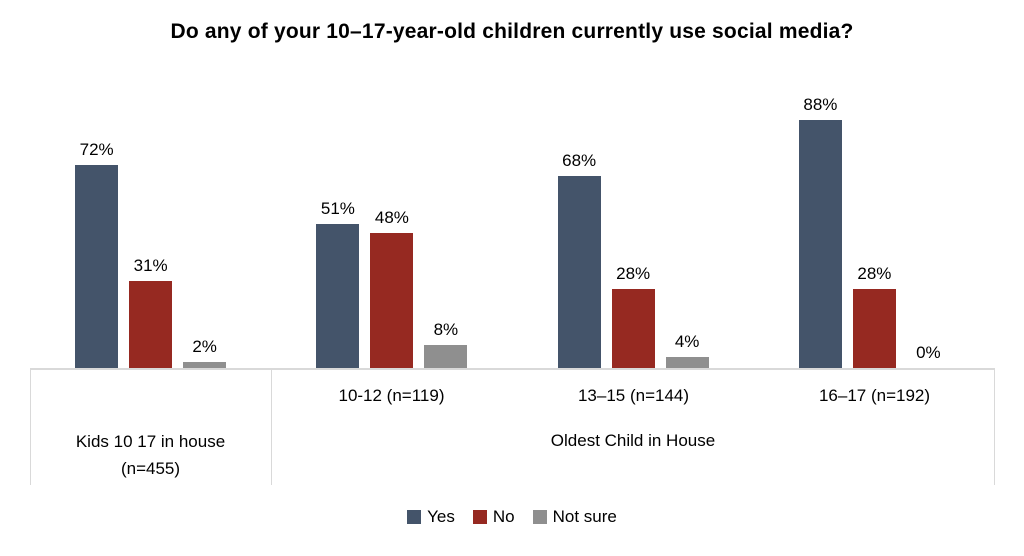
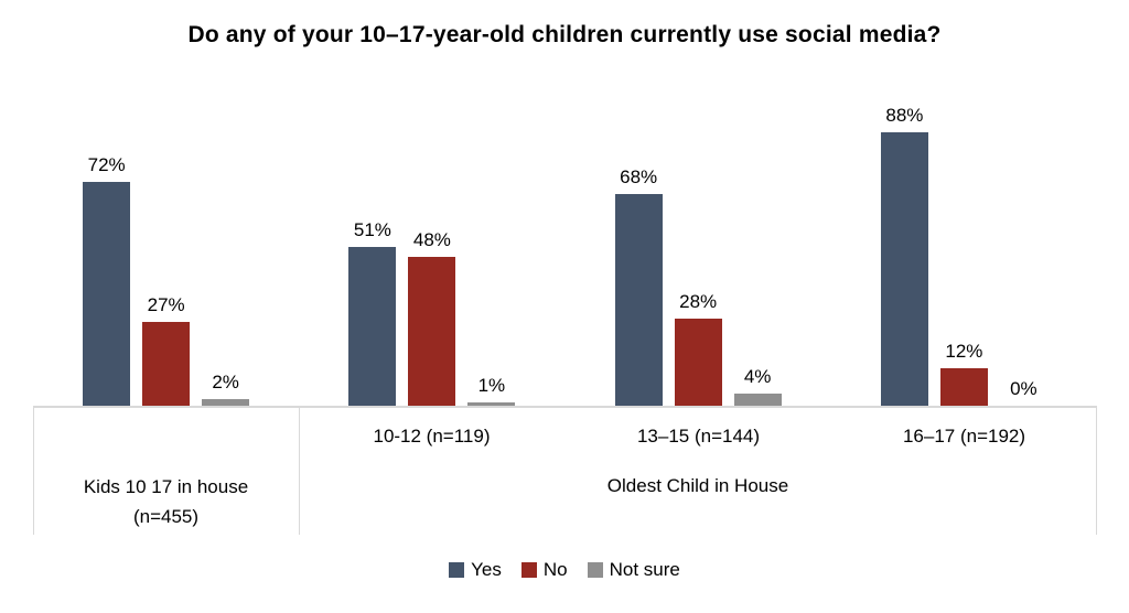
No/Kids 10 17 in house (n=455): 31% -> 27%
Not sure/10-12 (n=119): 8% -> 1%
No/16–17 (n=192): 28% -> 12%
